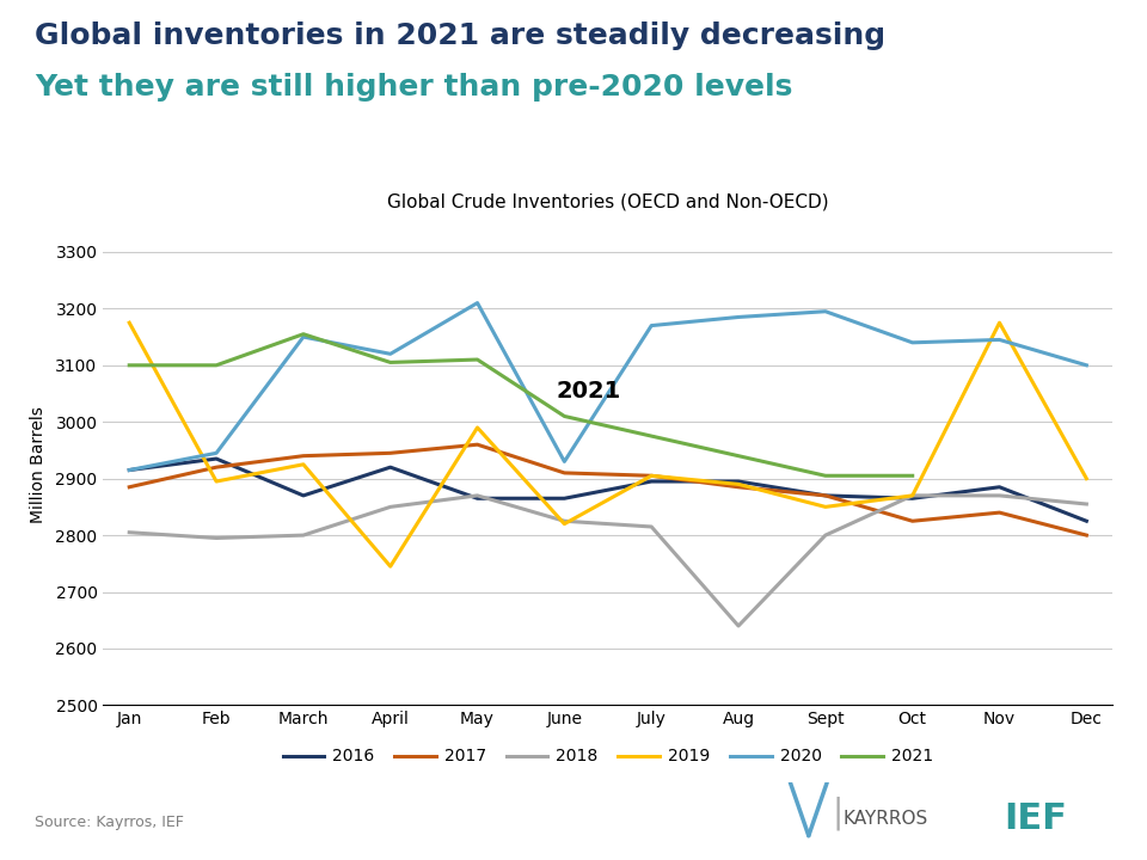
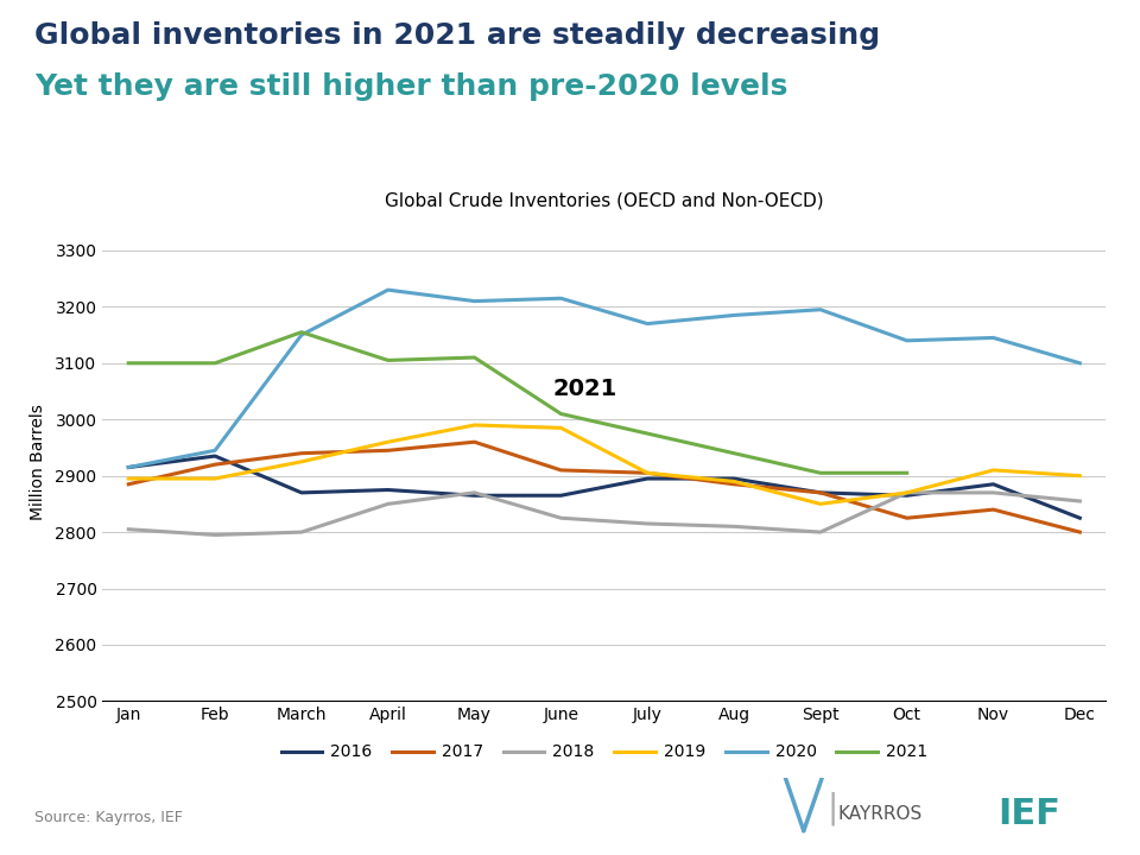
2019/Jan: 3175 -> 2895
2016/April: 2920 -> 2875
2019/April: 2745 -> 2960
2020/April: 3120 -> 3230
2019/June: 2820 -> 2985
2020/June: 2930 -> 3215
2018/Aug: 2640 -> 2810
2019/Nov: 3175 -> 2910
